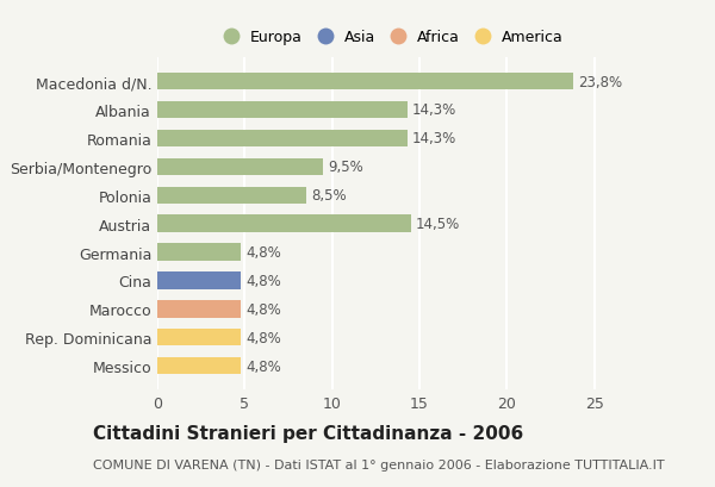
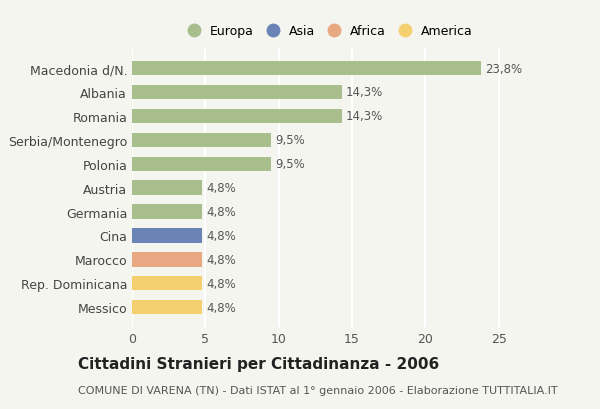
Polonia: 8,5% -> 9,5%
Austria: 14,5% -> 4,8%
